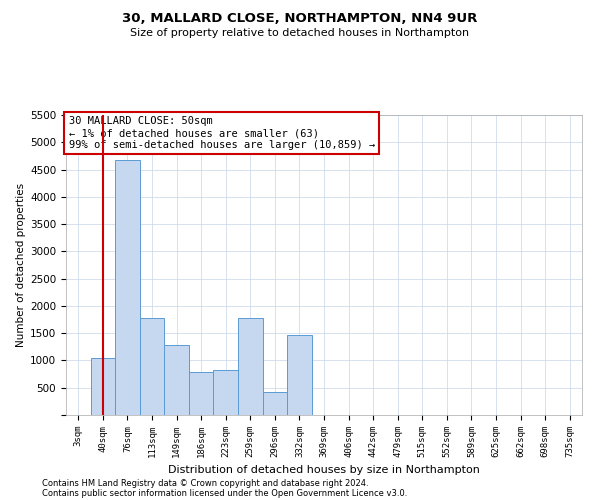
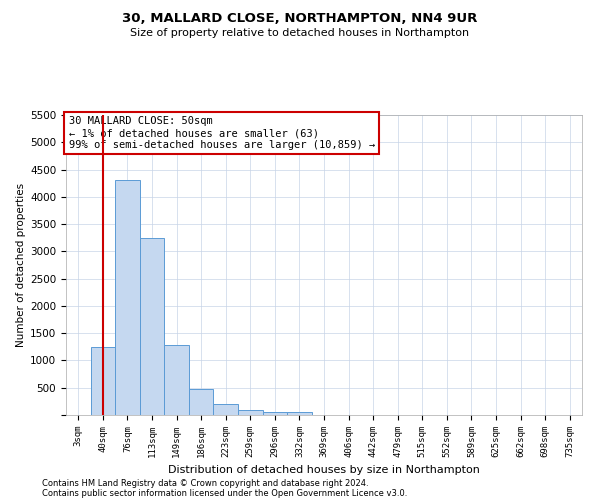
40sqm: 1040 -> 1250
76sqm: 4680 -> 4300
113sqm: 1780 -> 3250
186sqm: 780 -> 480
223sqm: 820 -> 200
259sqm: 1780 -> 100
296sqm: 420 -> 60
332sqm: 1460 -> 60
